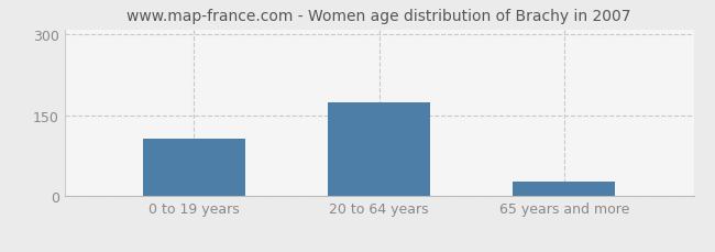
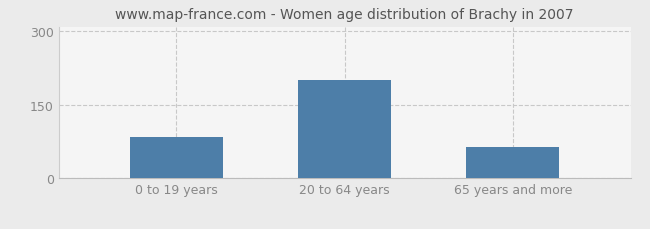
0 to 19 years: 107 -> 85
20 to 64 years: 175 -> 200
65 years and more: 28 -> 65
